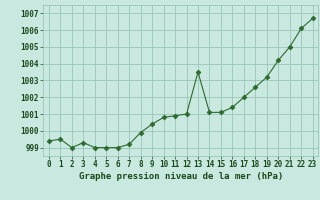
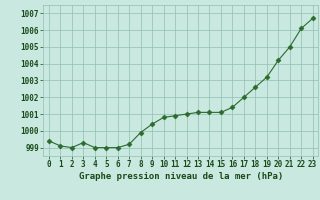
1: 999.5 -> 999.1
13: 1003.5 -> 1001.1
